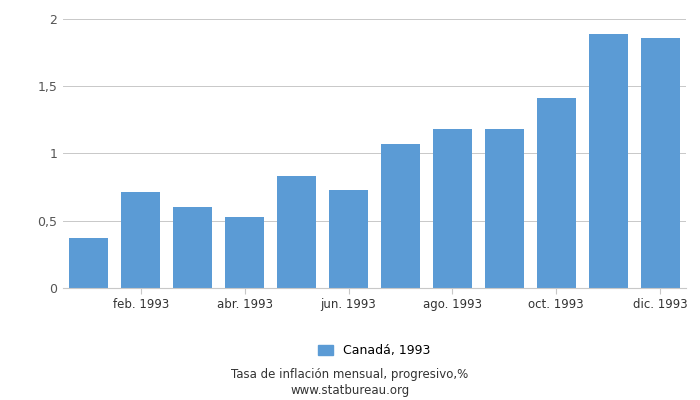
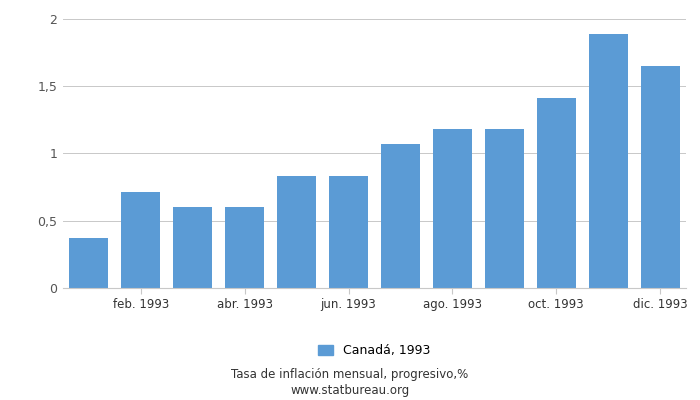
abr. 1993: 0,53 -> 0,60
jun. 1993: 0,73 -> 0,83
dic. 1993: 1,86 -> 1,65
